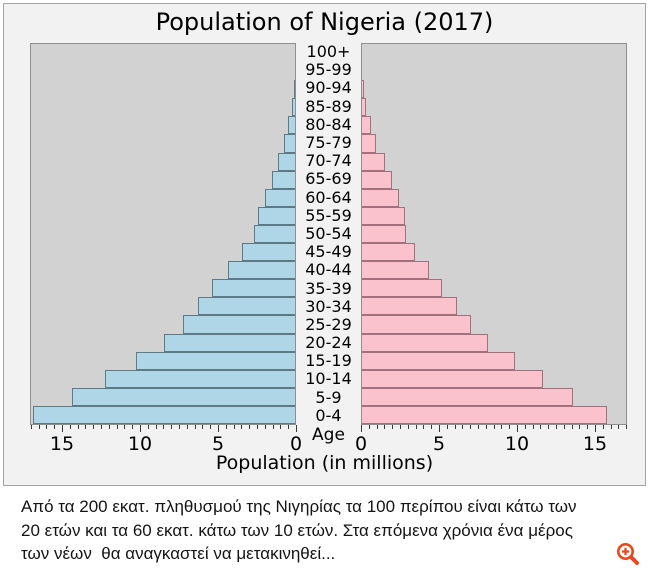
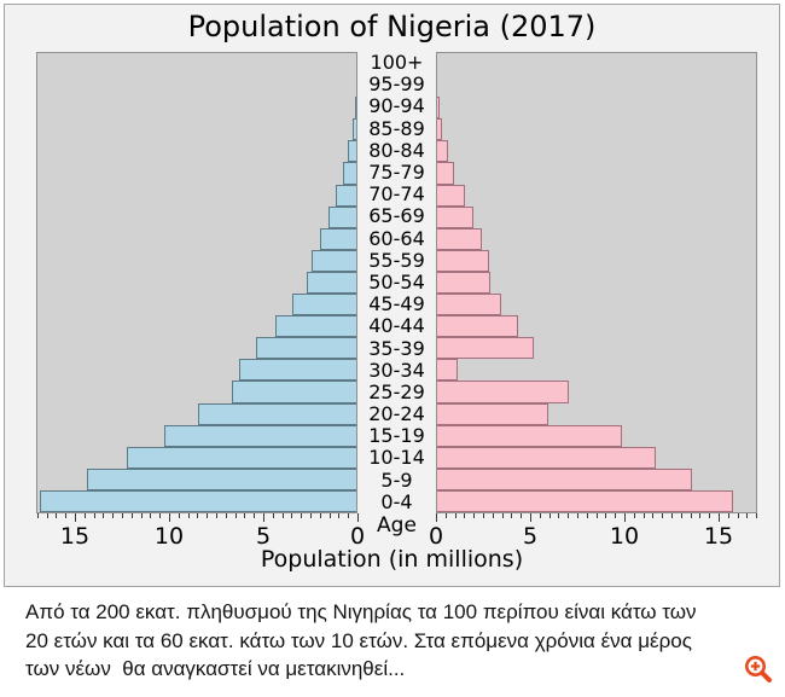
Female/20-24: 8.1 -> 5.9
Male/25-29: 7.2 -> 6.6
Female/30-34: 6.1 -> 1.1
